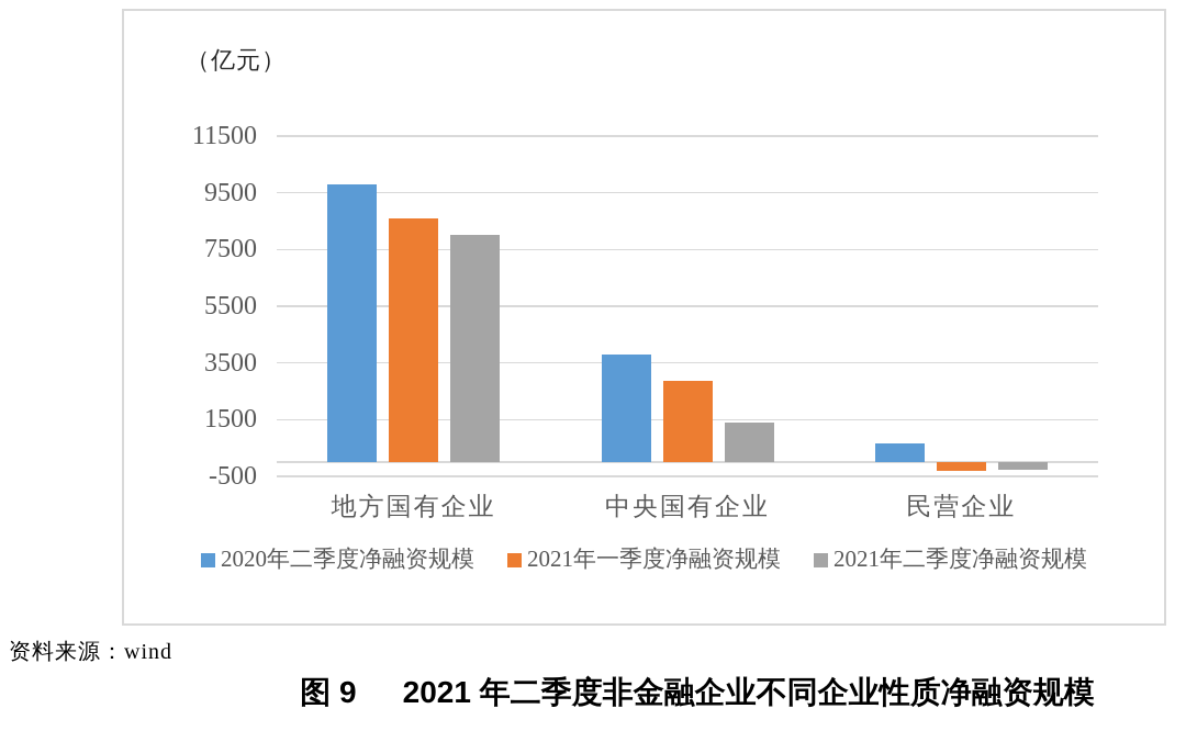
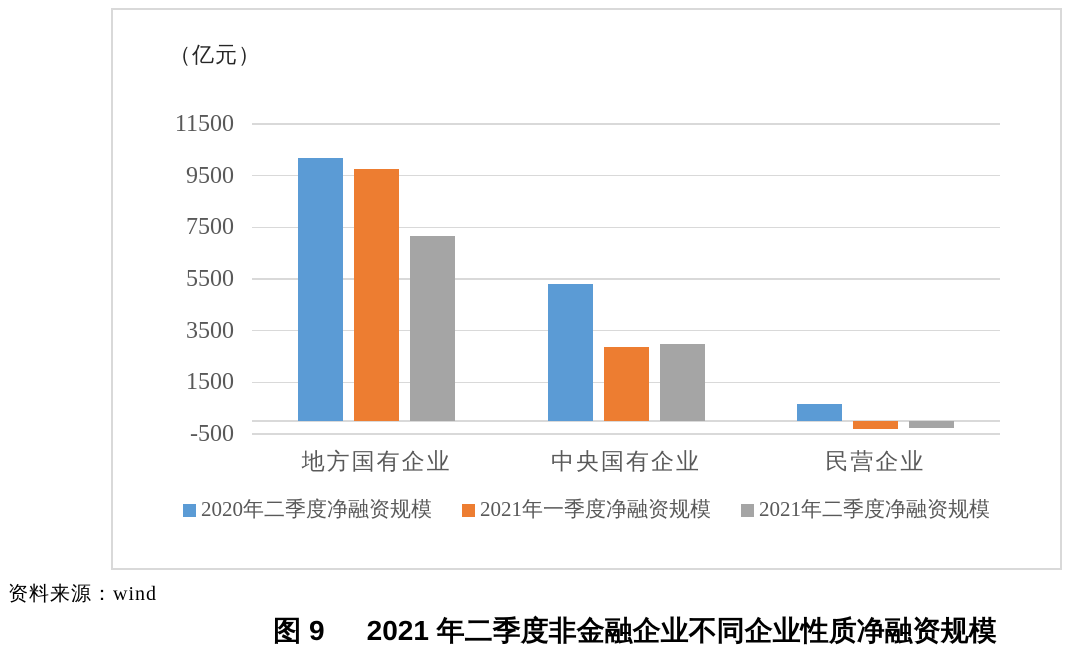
2020年二季度净融资规模/地方国有企业: 9800 -> 10200
2021年一季度净融资规模/地方国有企业: 8600 -> 9800
2021年二季度净融资规模/地方国有企业: 8000 -> 7200
2020年二季度净融资规模/中央国有企业: 3800 -> 5300
2021年二季度净融资规模/中央国有企业: 1400 -> 3000
